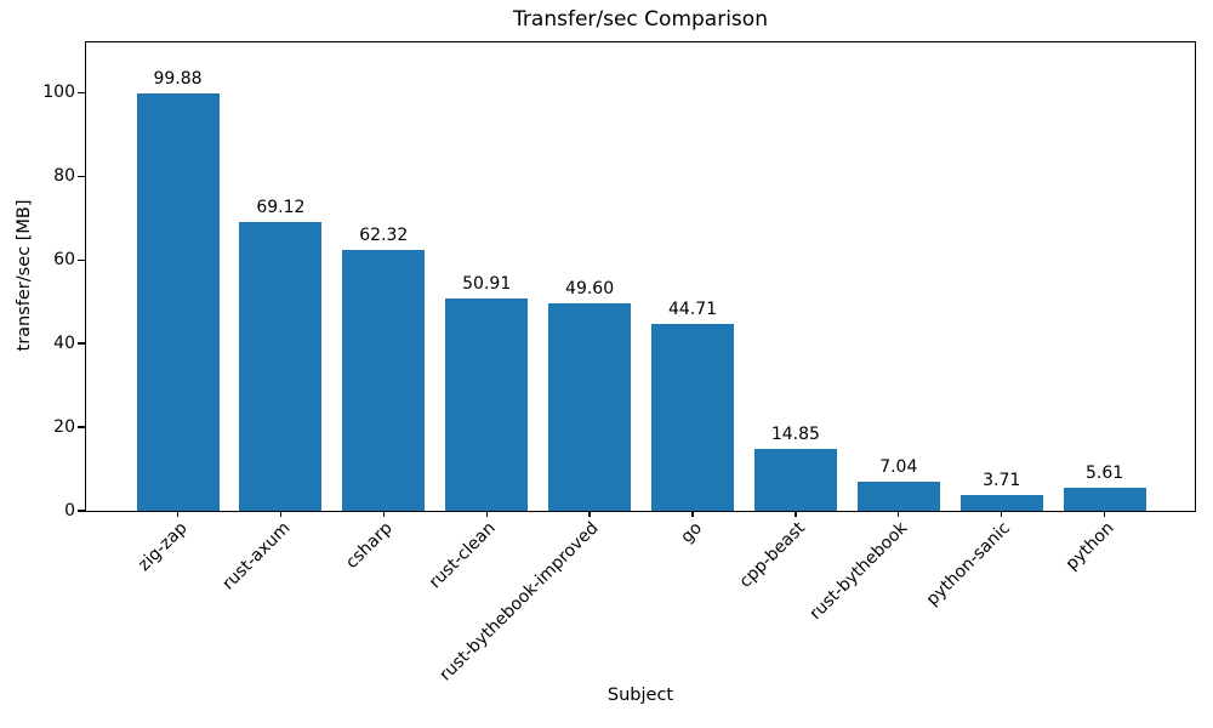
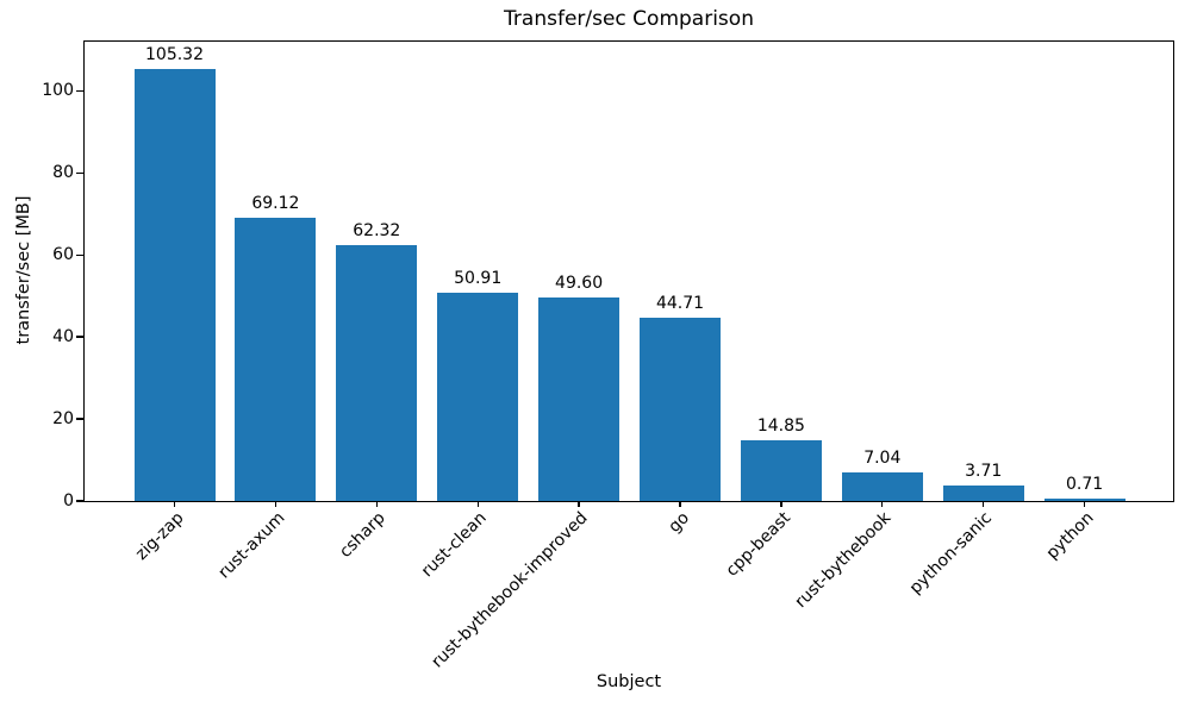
zig-zap: 99.88 -> 105.32
python: 5.61 -> 0.71
